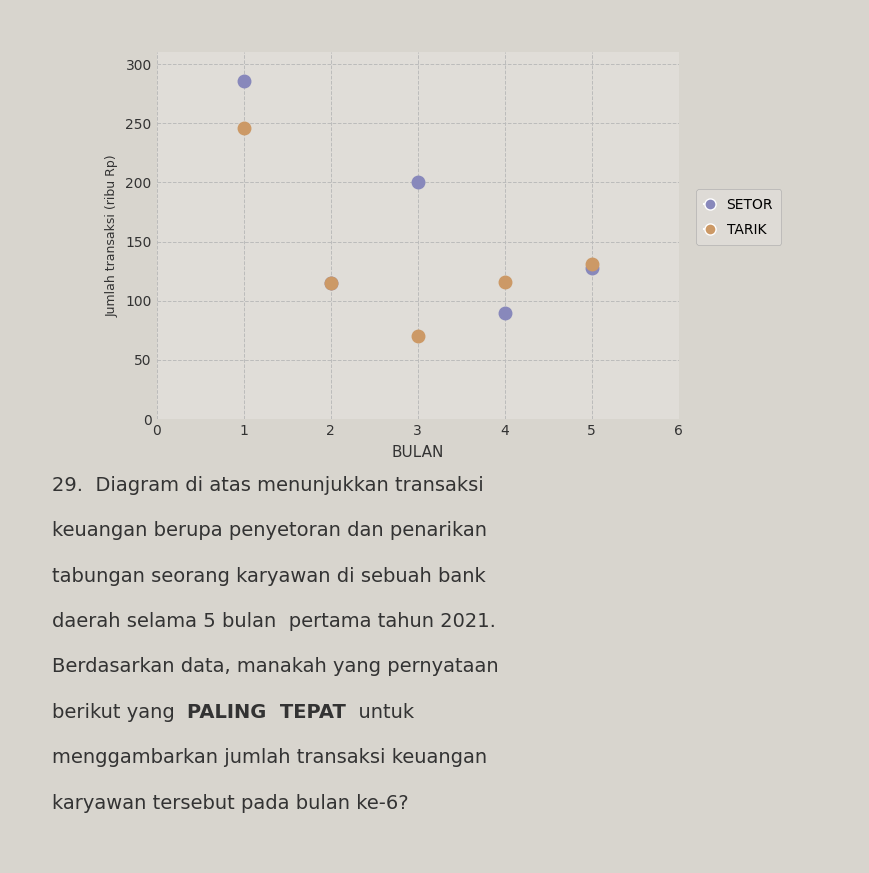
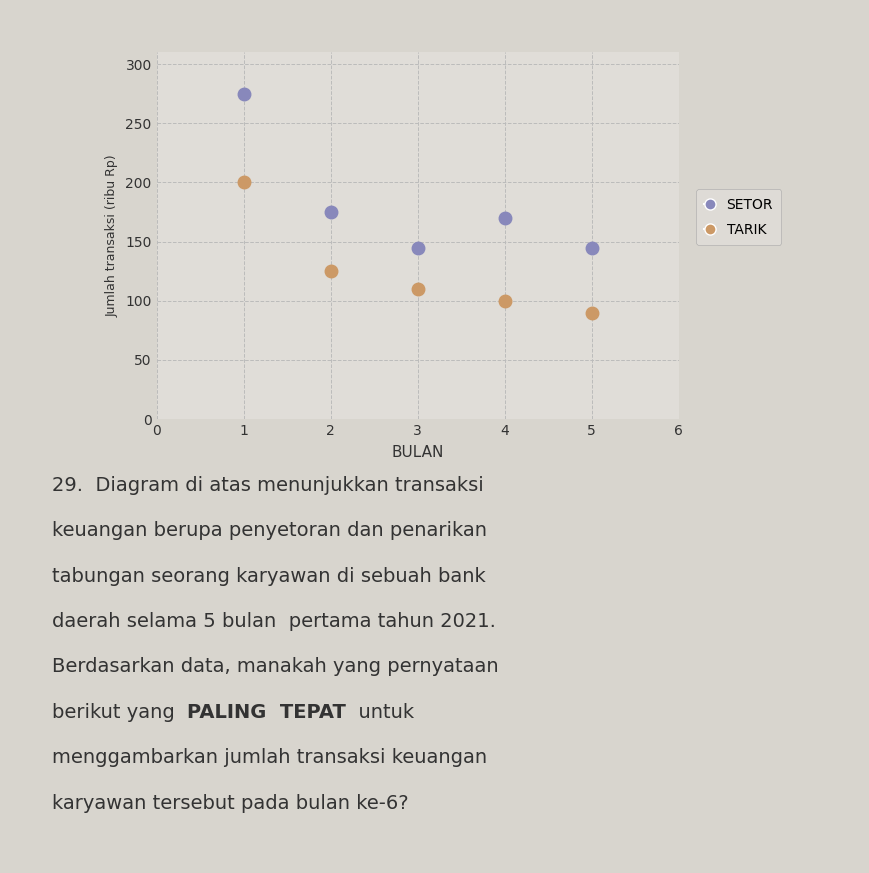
SETOR/1: 286 -> 275
TARIK/1: 246 -> 200
SETOR/2: 115 -> 175
TARIK/2: 115 -> 125
SETOR/3: 200 -> 145
TARIK/3: 70 -> 110
SETOR/4: 90 -> 170
TARIK/4: 116 -> 100
SETOR/5: 128 -> 145
TARIK/5: 131 -> 90
